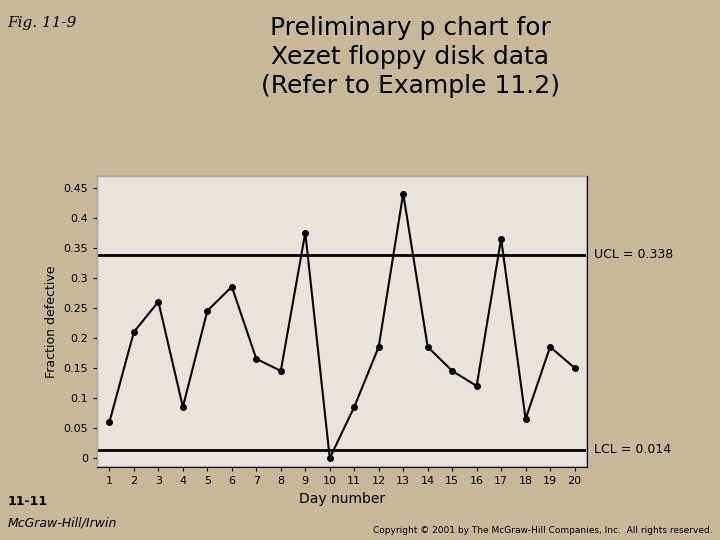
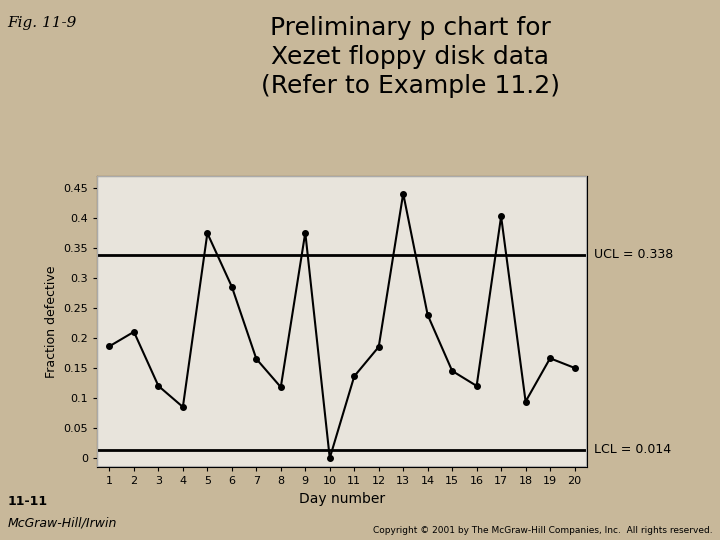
1: 0.060 -> 0.186
3: 0.260 -> 0.120
5: 0.245 -> 0.374
8: 0.145 -> 0.118
11: 0.085 -> 0.136
14: 0.185 -> 0.238
17: 0.365 -> 0.402
18: 0.065 -> 0.094
19: 0.185 -> 0.166
